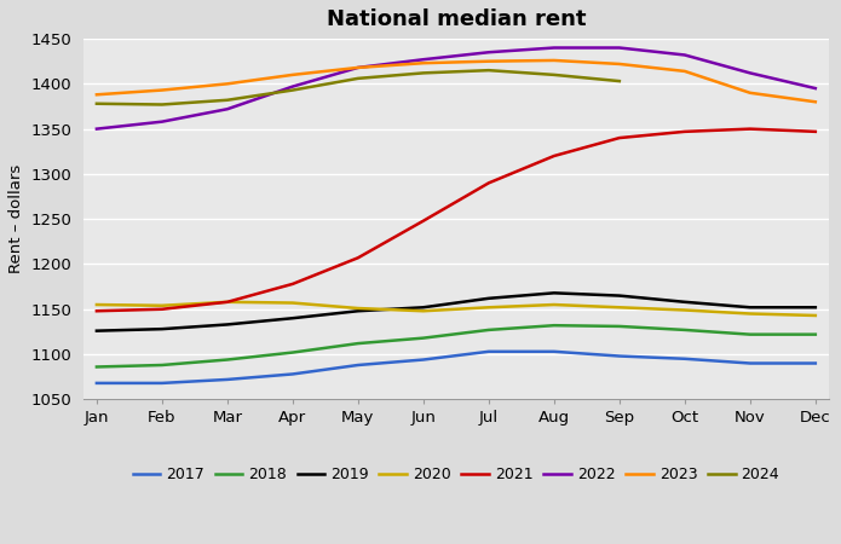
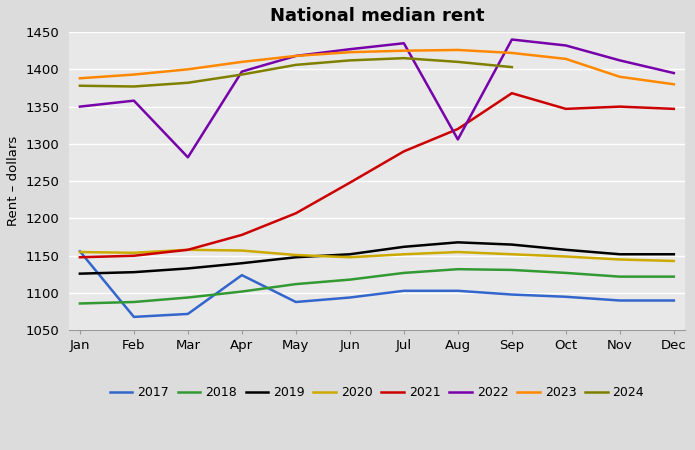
2017/Jan: 1068 -> 1156
2022/Mar: 1372 -> 1282
2017/Apr: 1078 -> 1124
2022/Aug: 1440 -> 1306
2021/Sep: 1340 -> 1368
